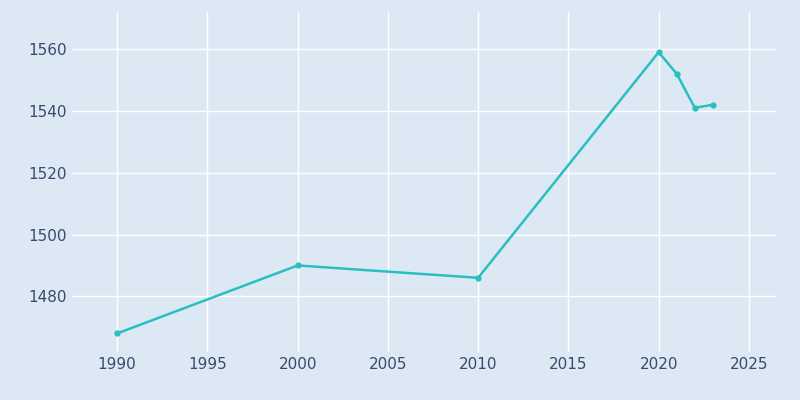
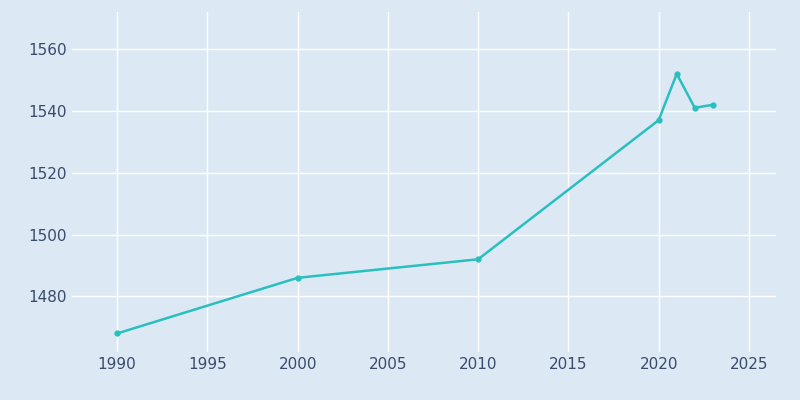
2000: 1490 -> 1486
2010: 1486 -> 1492
2020: 1559 -> 1537
